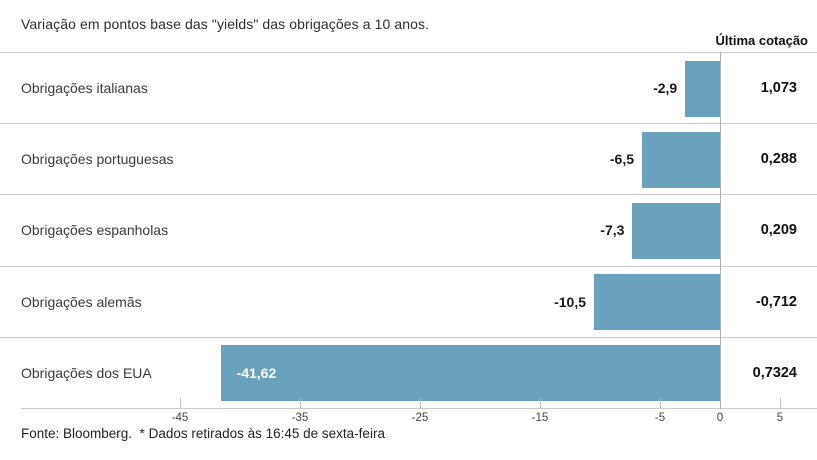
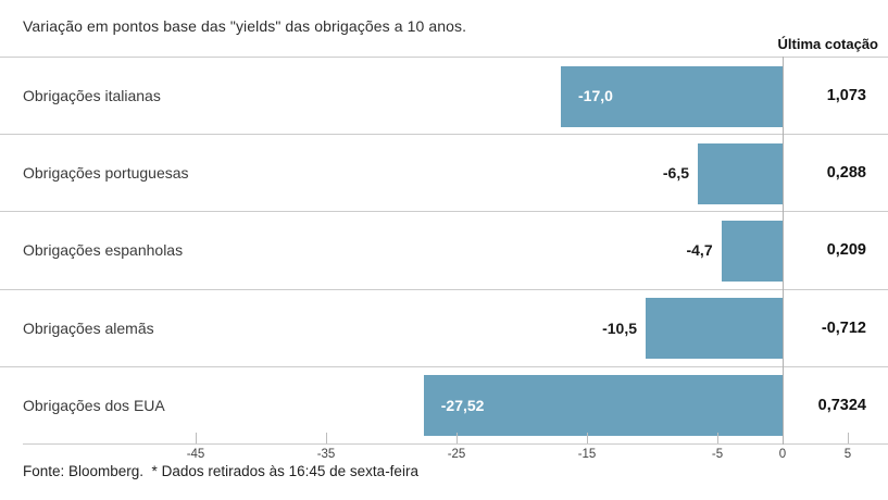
Obrigações italianas: -2,9 -> -17,0
Obrigações espanholas: -7,3 -> -4,7
Obrigações dos EUA: -41,62 -> -27,52
